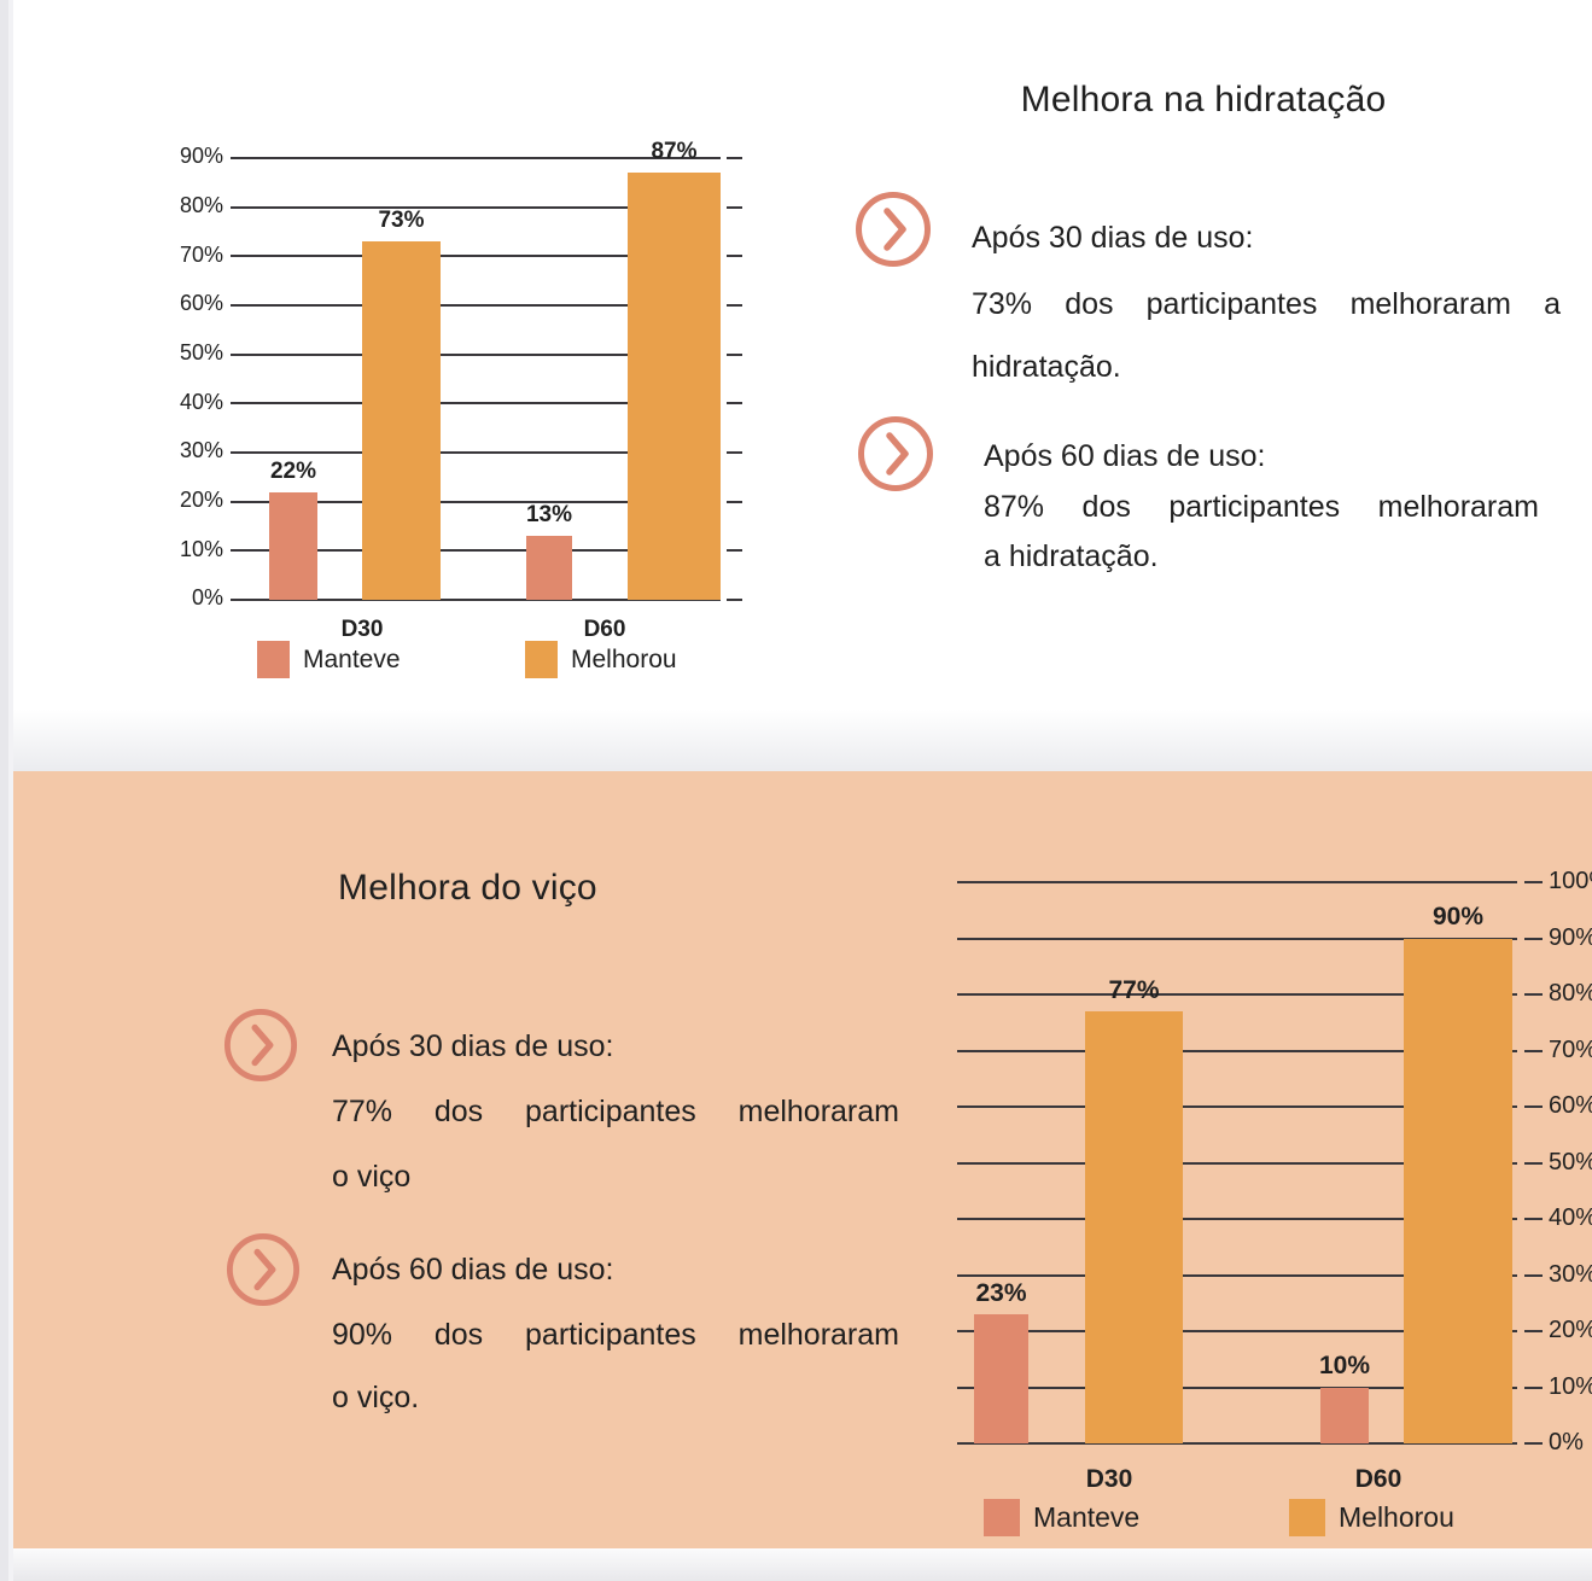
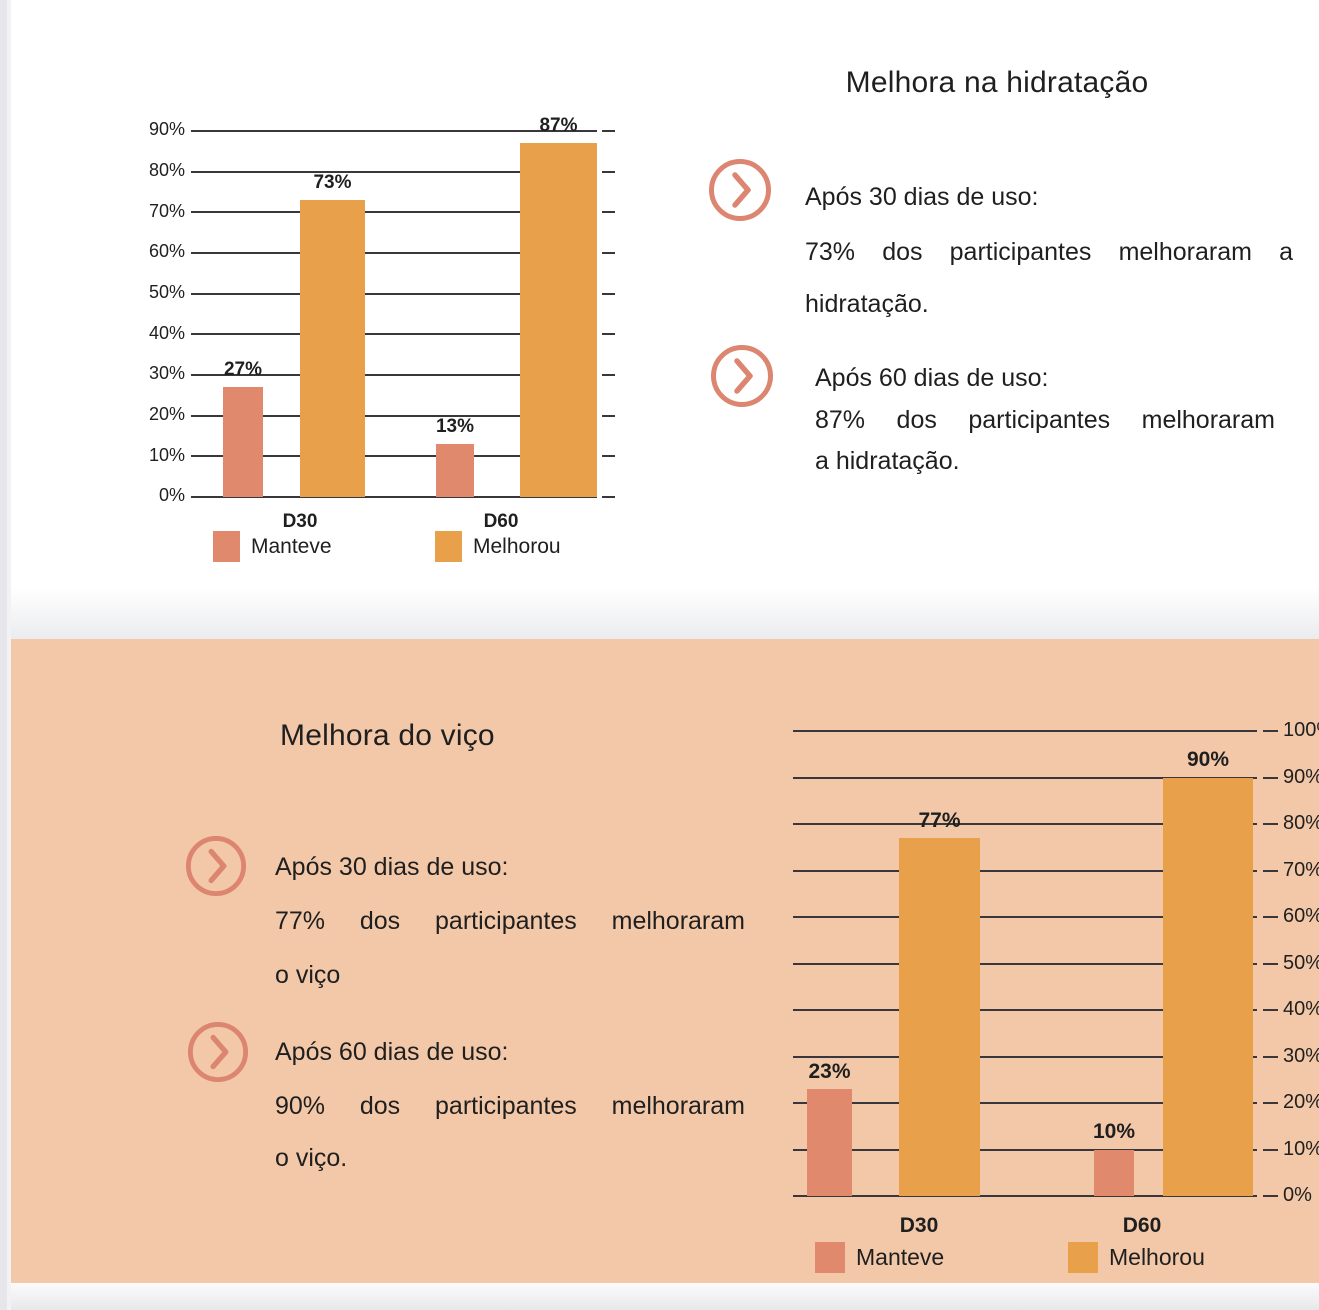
Melhora na hidratação/Manteve/D30: 22% -> 27%
